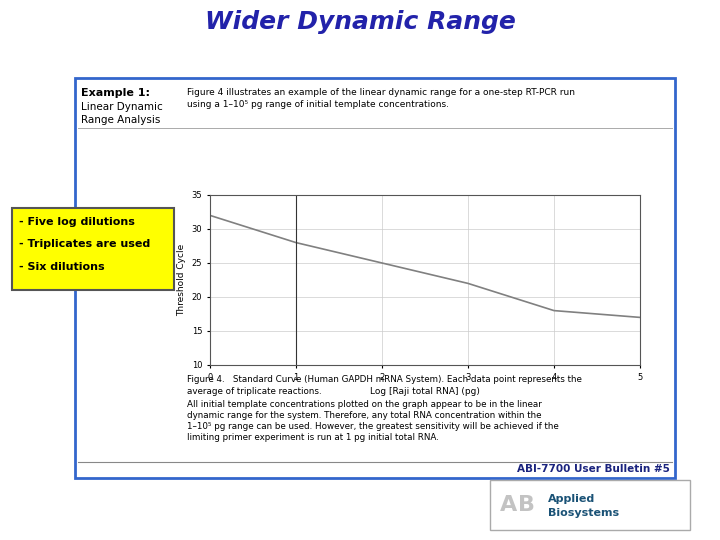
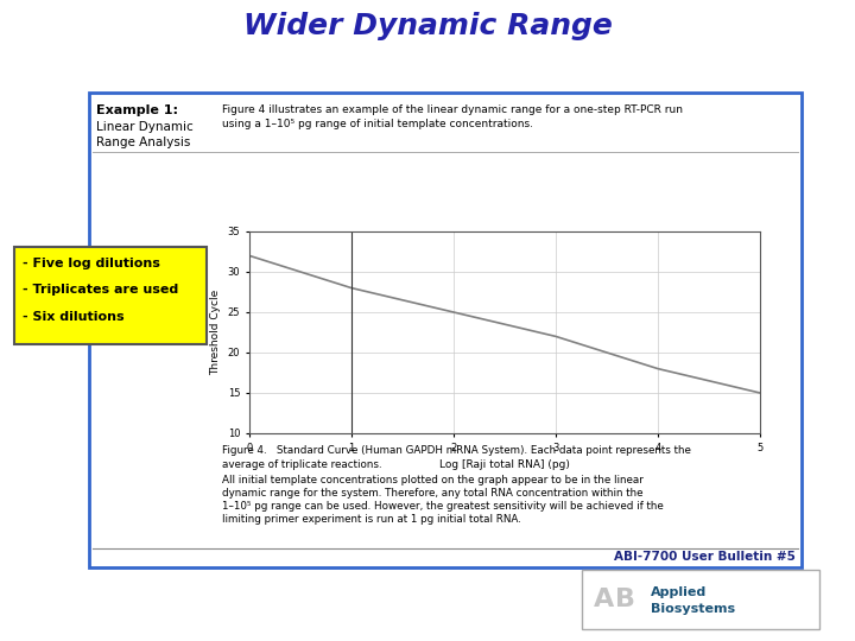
5: 17 -> 15
